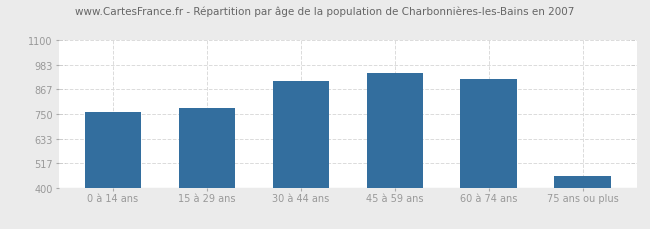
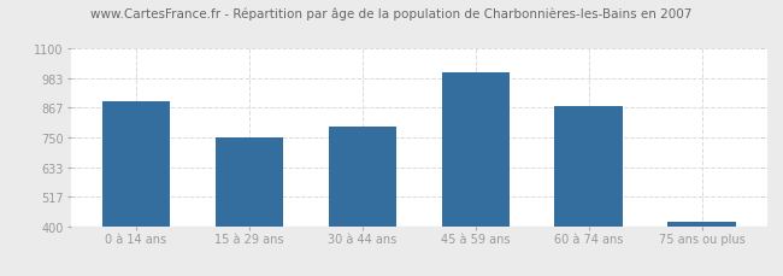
0 à 14 ans: 760 -> 893
15 à 29 ans: 780 -> 750
30 à 44 ans: 905 -> 795
45 à 59 ans: 945 -> 1005
60 à 74 ans: 915 -> 872
75 ans ou plus: 455 -> 418
